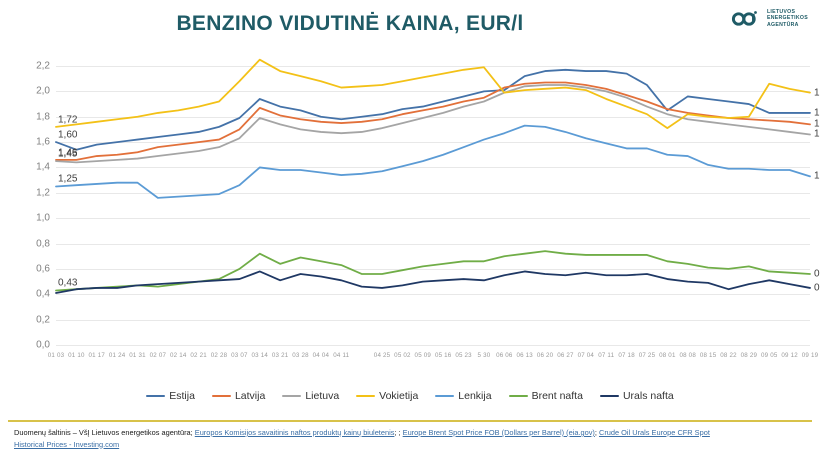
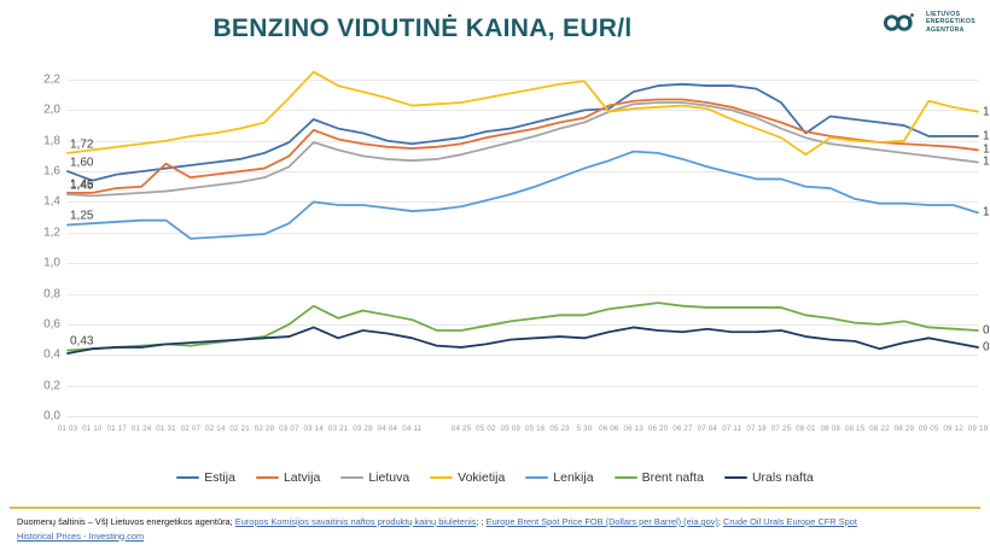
Latvija/01 31: 1,52 -> 1,65
